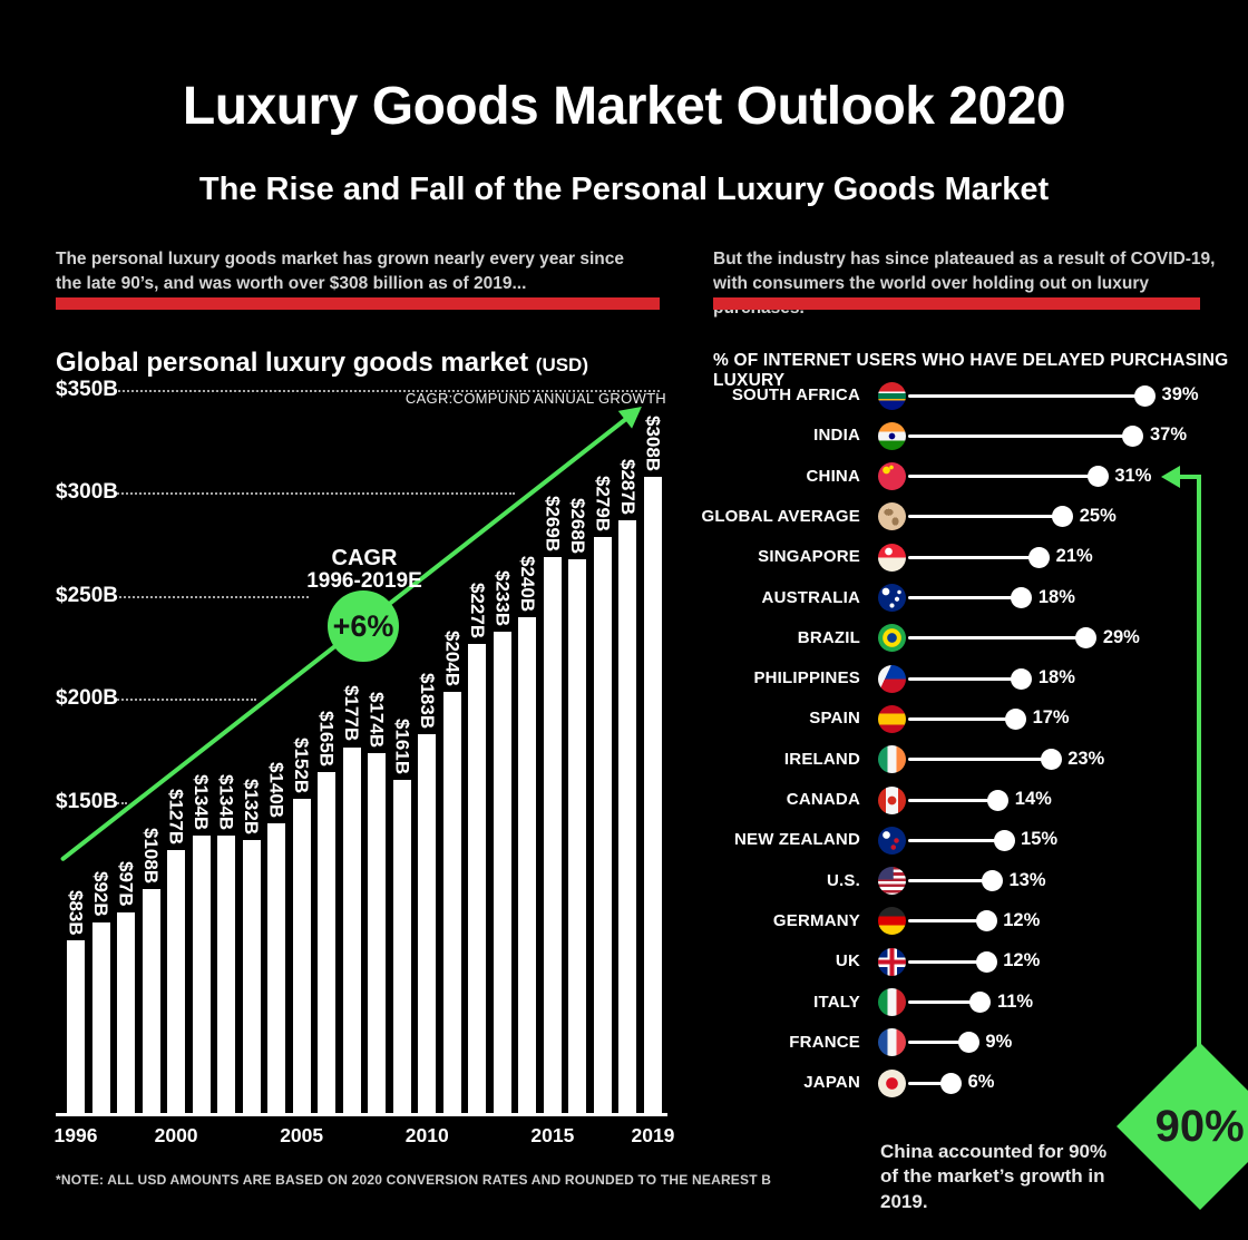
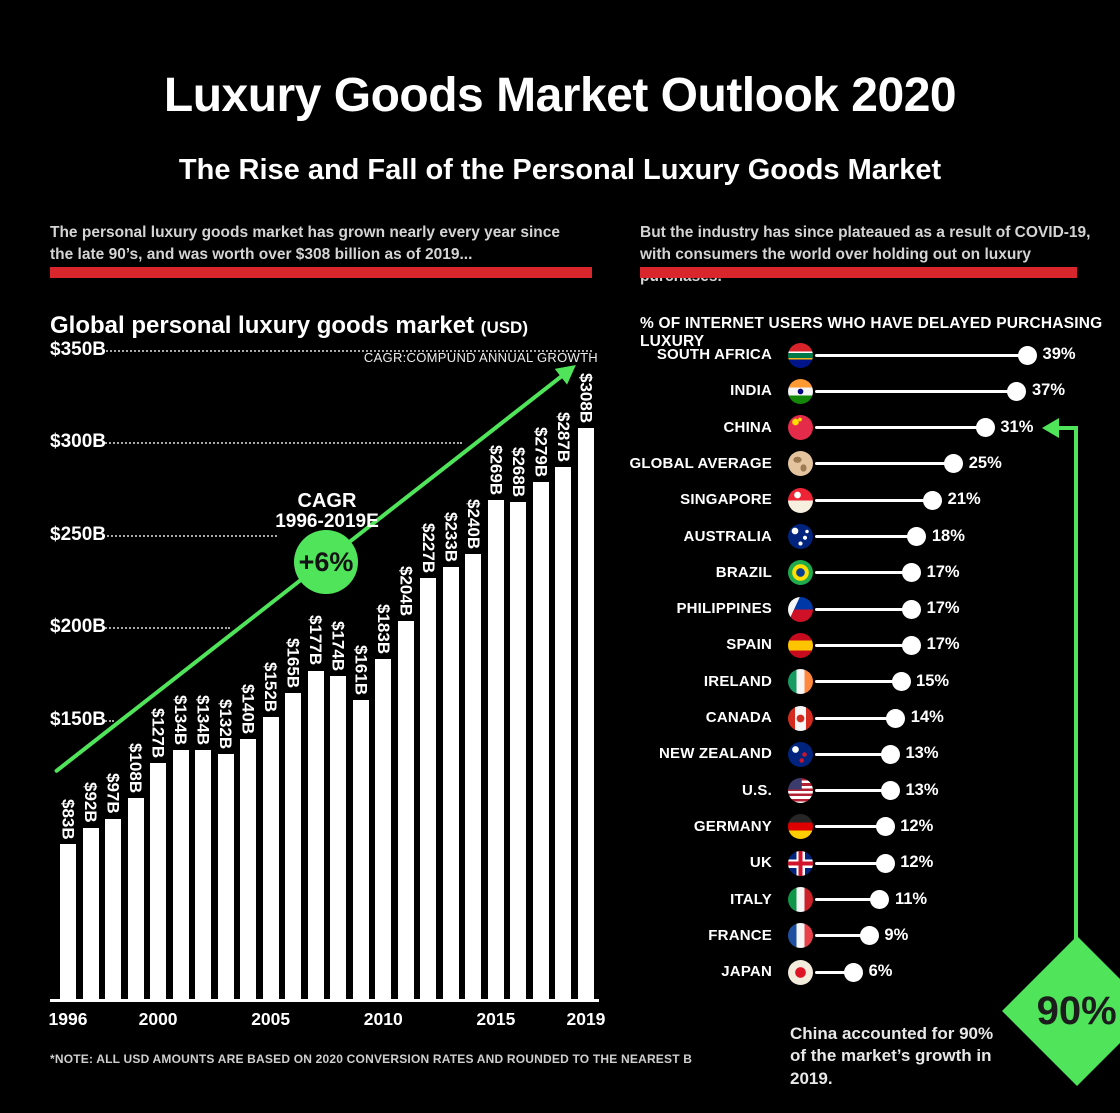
% OF INTERNET USERS WHO HAVE DELAYED PURCHASING LUXURY/BRAZIL: 29% -> 17%
% OF INTERNET USERS WHO HAVE DELAYED PURCHASING LUXURY/PHILIPPINES: 18% -> 17%
% OF INTERNET USERS WHO HAVE DELAYED PURCHASING LUXURY/IRELAND: 23% -> 15%
% OF INTERNET USERS WHO HAVE DELAYED PURCHASING LUXURY/NEW ZEALAND: 15% -> 13%
